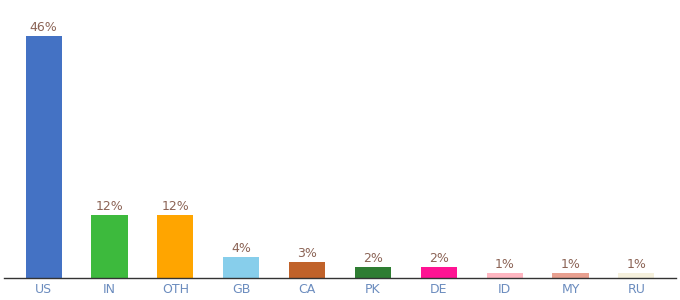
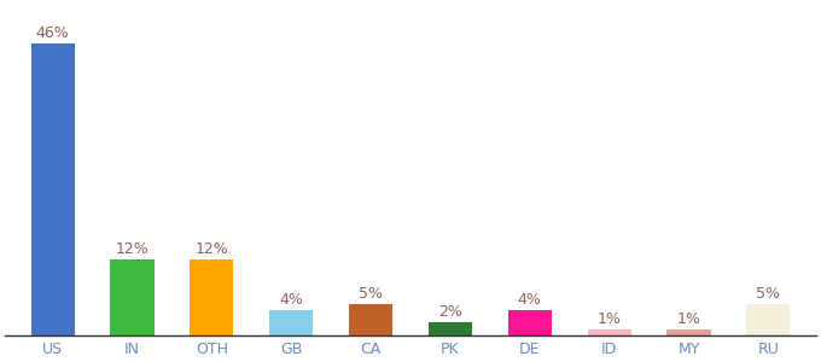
CA: 3% -> 5%
DE: 2% -> 4%
RU: 1% -> 5%
